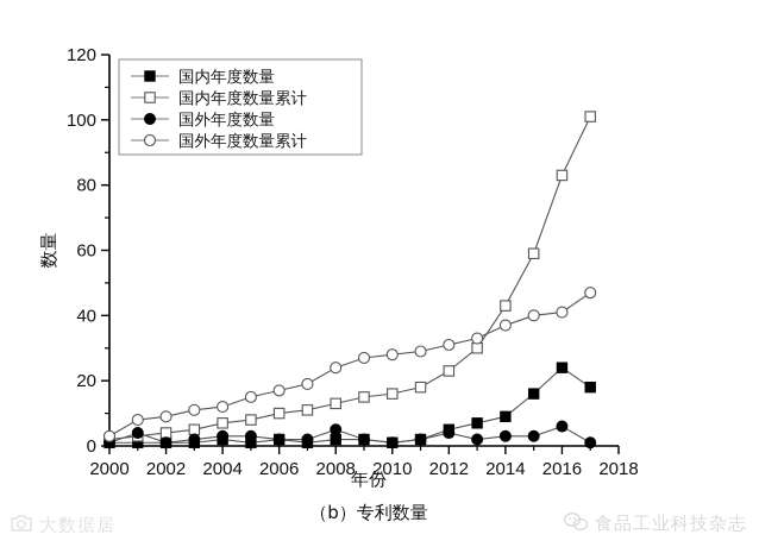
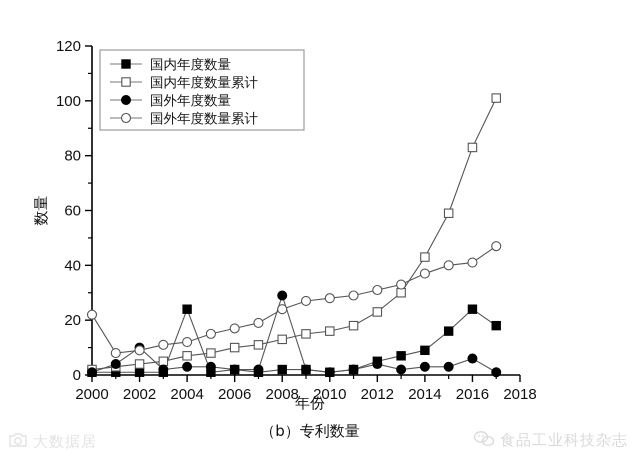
国外年度数量累计/2000: 3 -> 22
国外年度数量/2002: 1 -> 10
国内年度数量/2004: 2 -> 24
国外年度数量/2008: 5 -> 29
